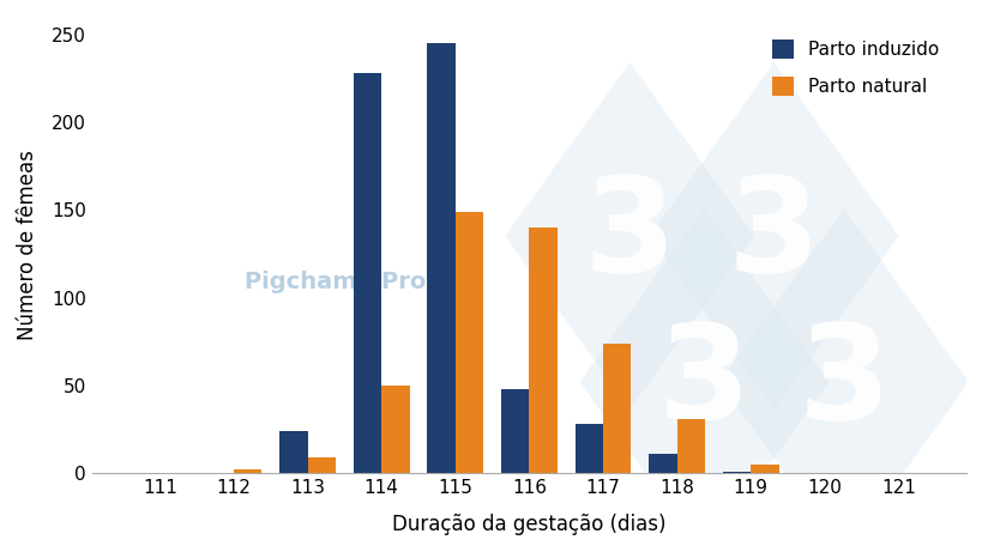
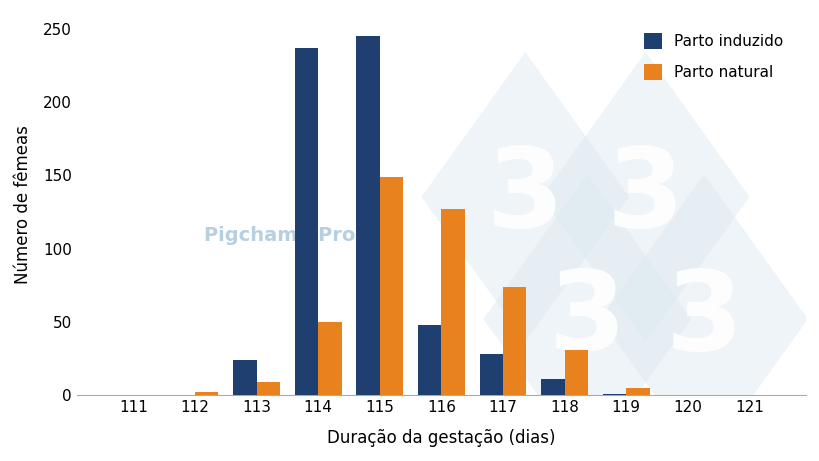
Parto induzido/114: 228 -> 237
Parto natural/116: 140 -> 127
